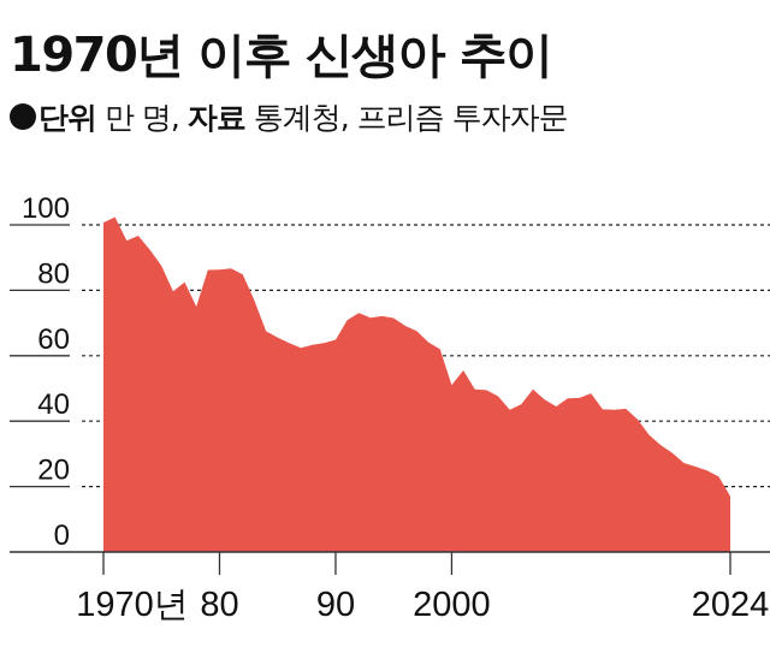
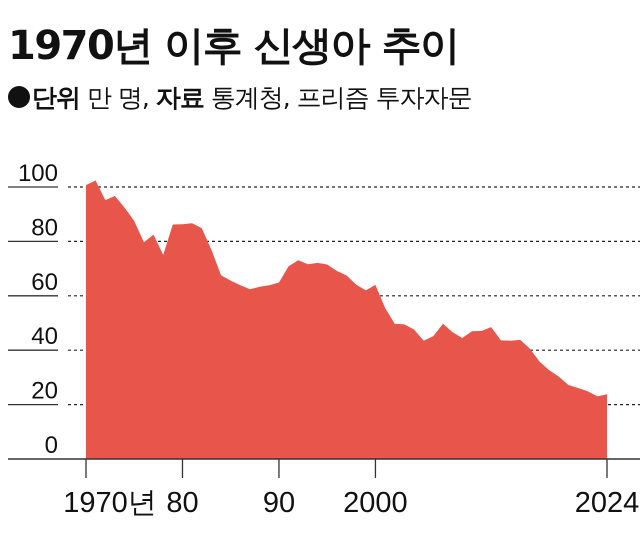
2000: 51 -> 64
2024: 17 -> 24
